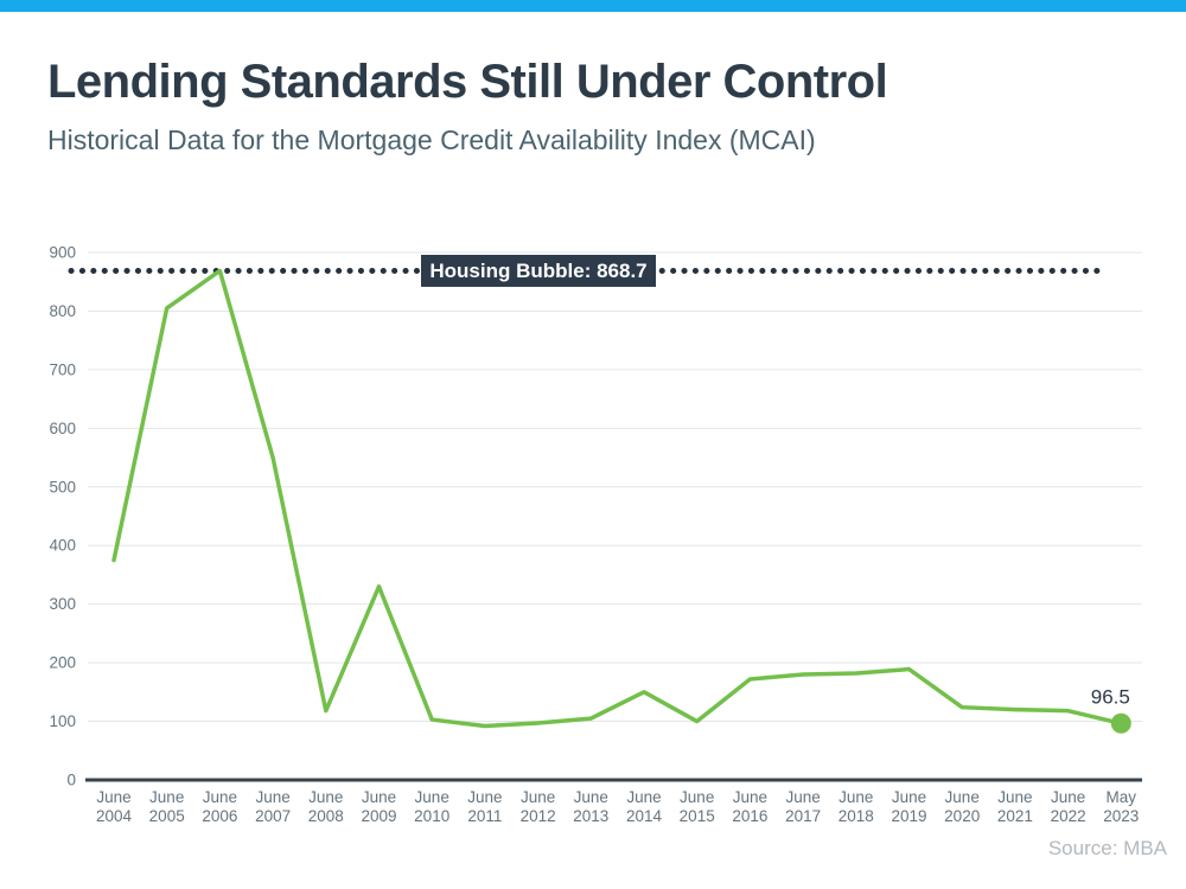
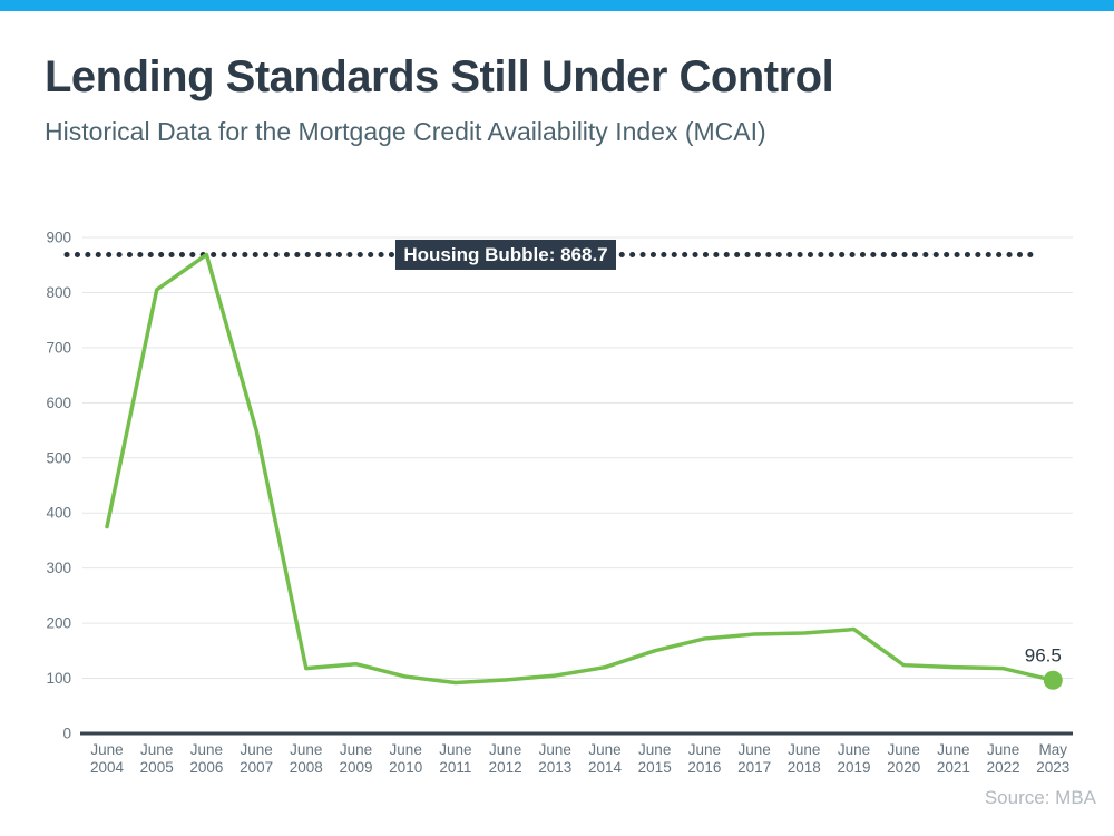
June 2009: 330 -> 130
June 2014: 150 -> 120
June 2015: 100 -> 150
